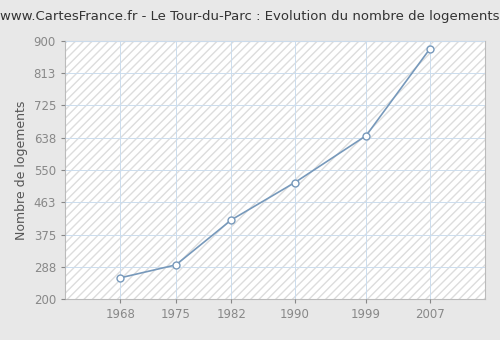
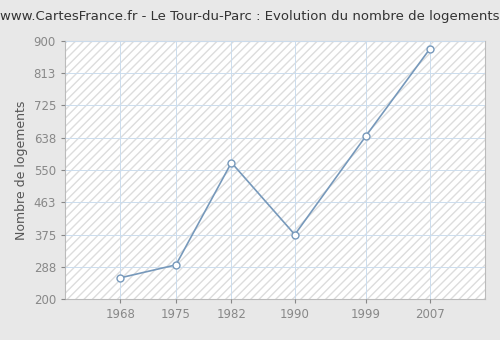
1982: 415 -> 570
1990: 516 -> 375
